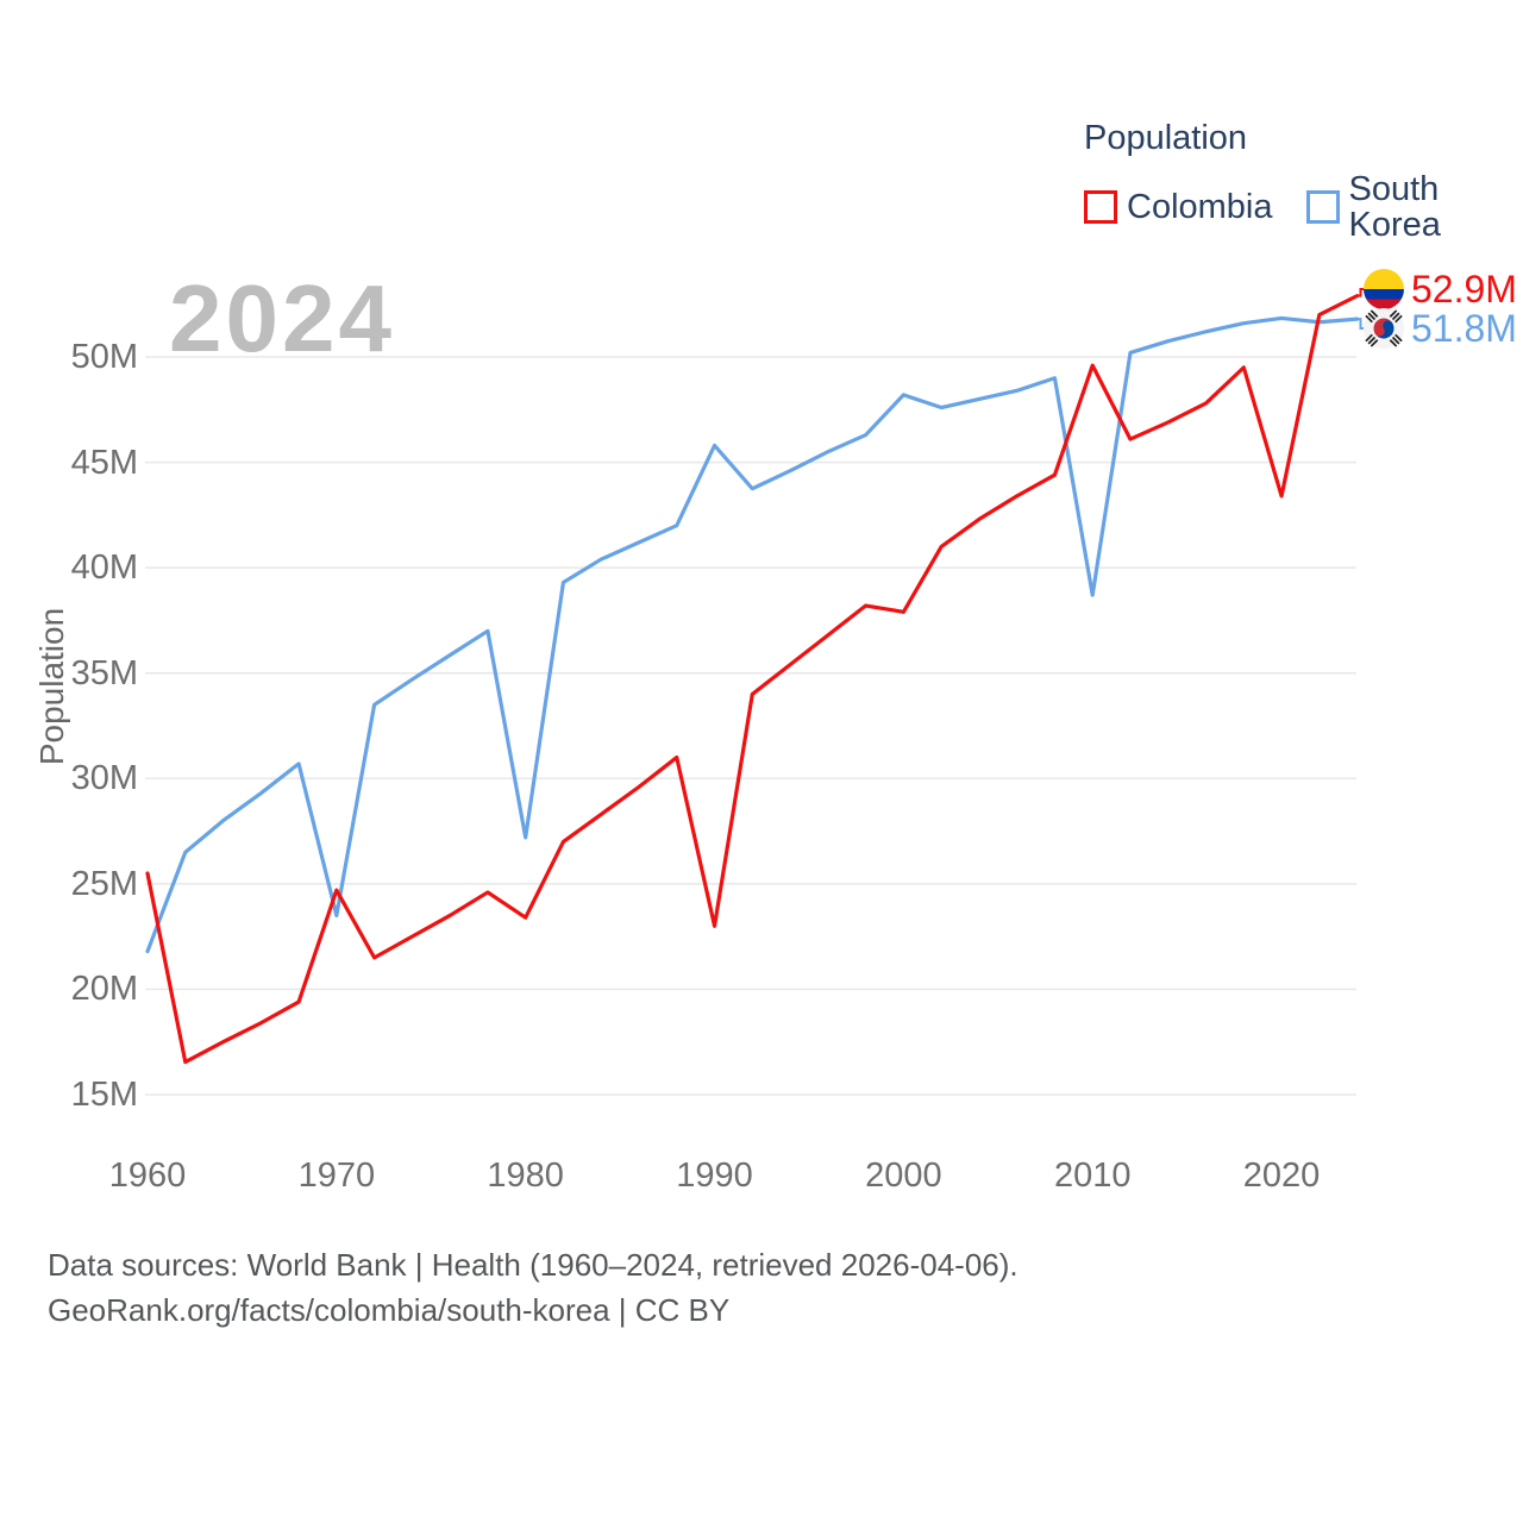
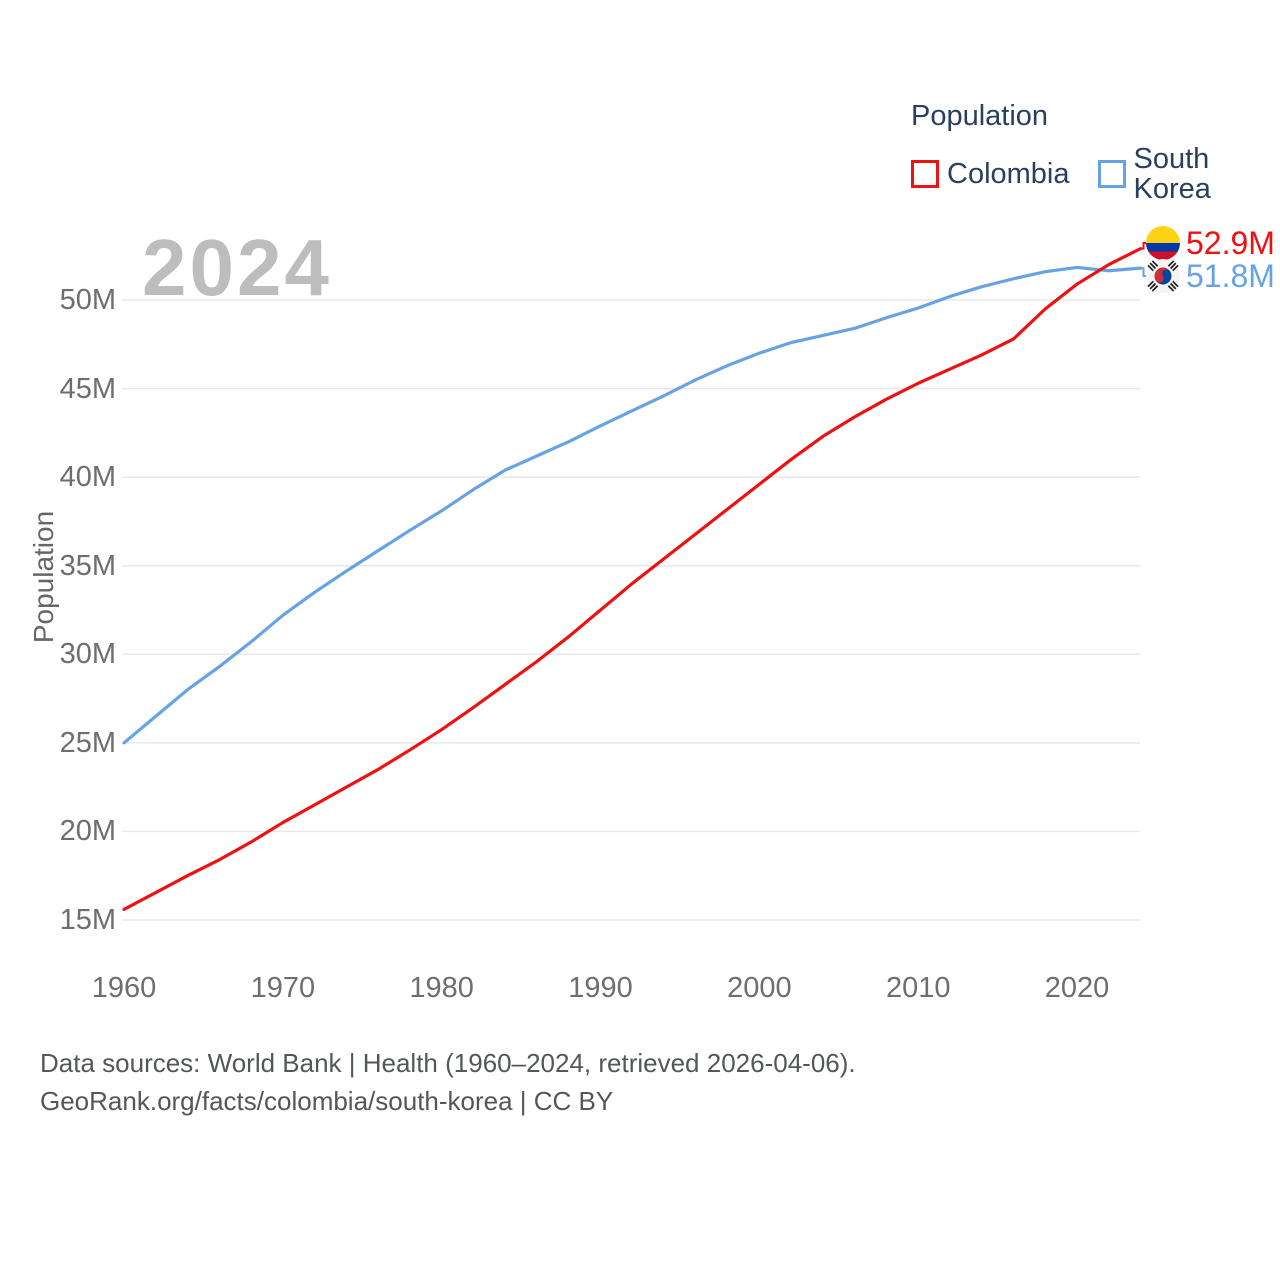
Colombia/1960: 25.5M -> 15.6M
South Korea/1960: 21.8M -> 25.0M
Colombia/1970: 24.7M -> 20.5M
South Korea/1970: 23.5M -> 32.2M
Colombia/1980: 23.4M -> 25.8M
South Korea/1980: 27.2M -> 38.1M
Colombia/1990: 23.0M -> 32.5M
South Korea/1990: 45.8M -> 42.9M
Colombia/2000: 37.9M -> 39.6M
South Korea/2000: 48.2M -> 47.0M
Colombia/2010: 49.6M -> 45.3M
South Korea/2010: 38.7M -> 49.5M
Colombia/2020: 43.4M -> 50.9M
